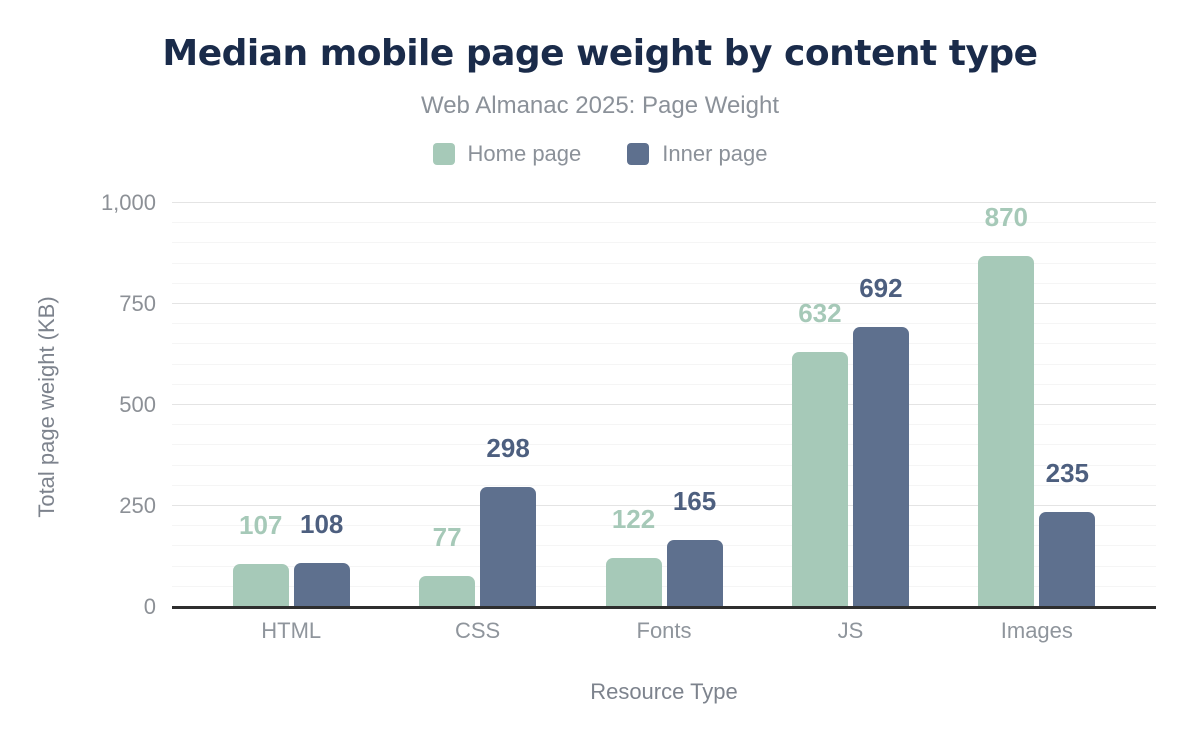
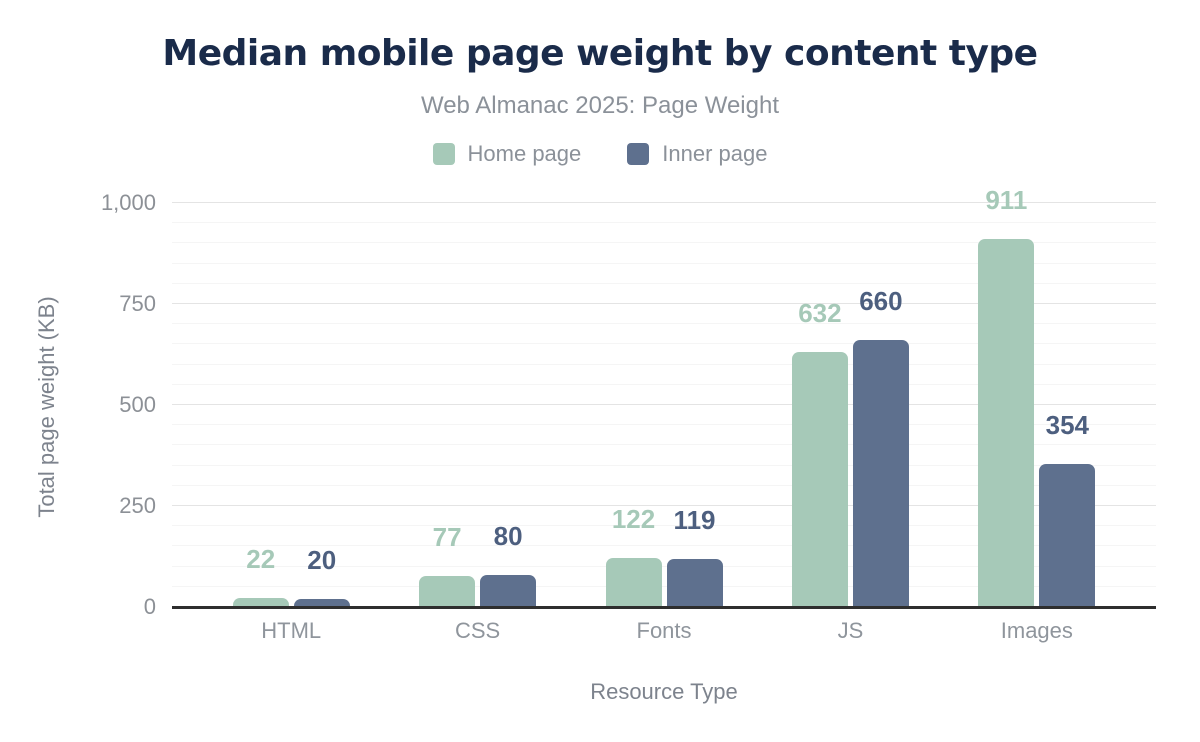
Home page/HTML: 107 -> 22
Inner page/HTML: 108 -> 20
Inner page/CSS: 298 -> 80
Inner page/Fonts: 165 -> 119
Inner page/JS: 692 -> 660
Home page/Images: 870 -> 911
Inner page/Images: 235 -> 354
